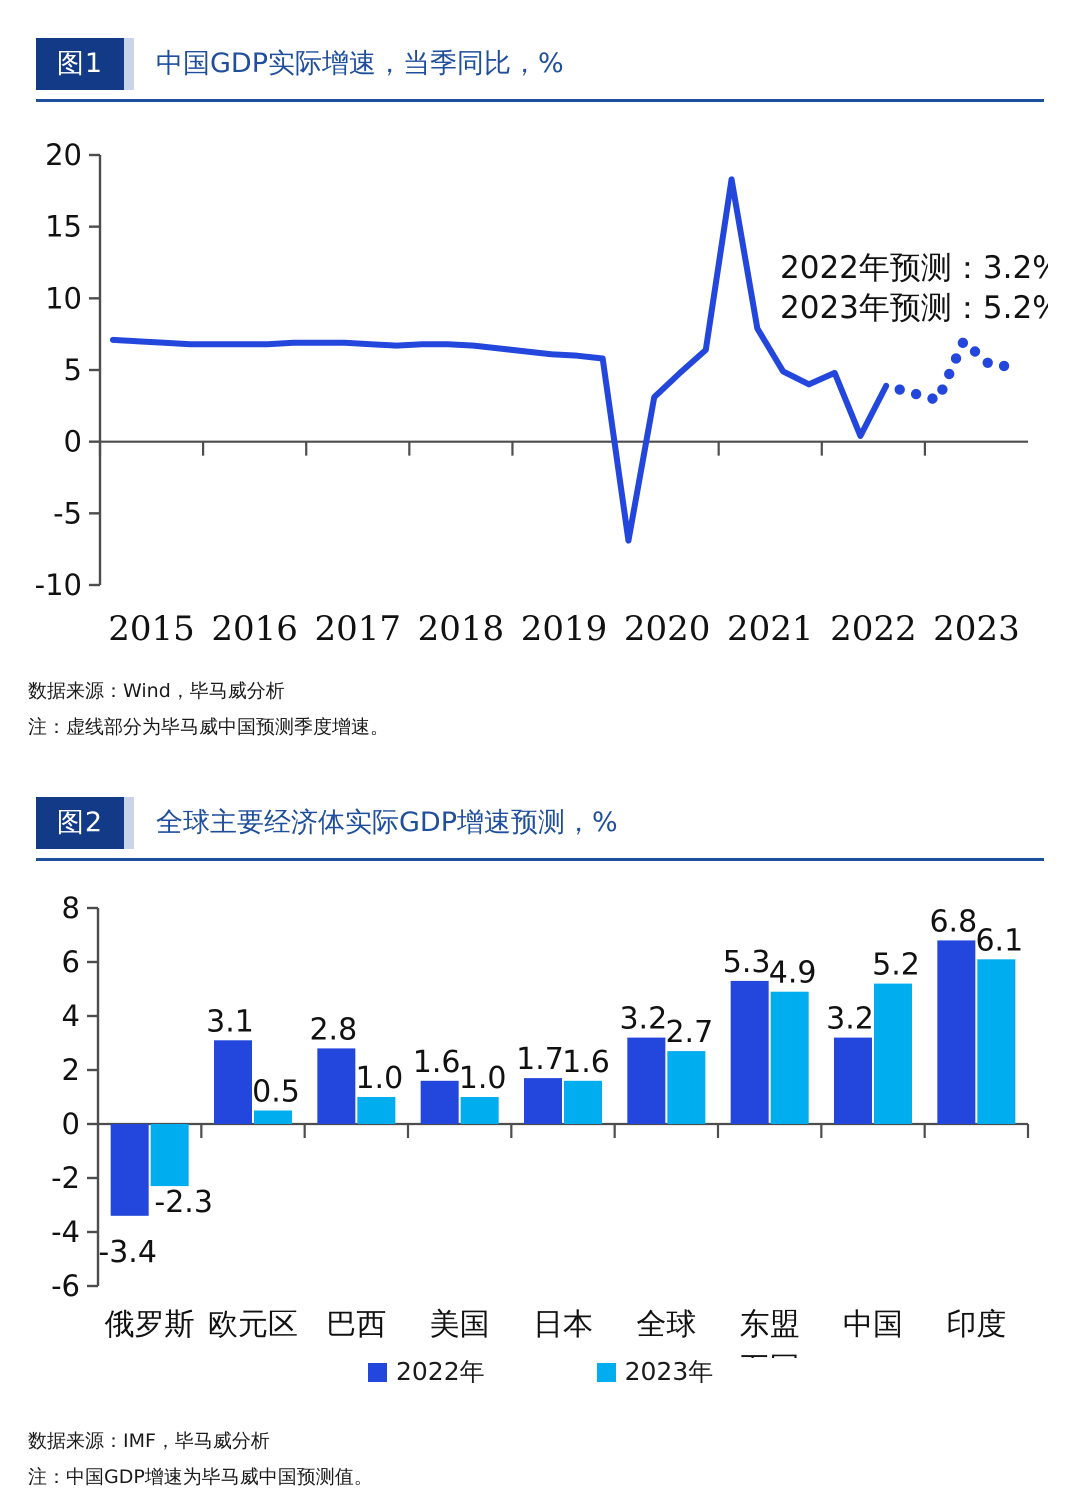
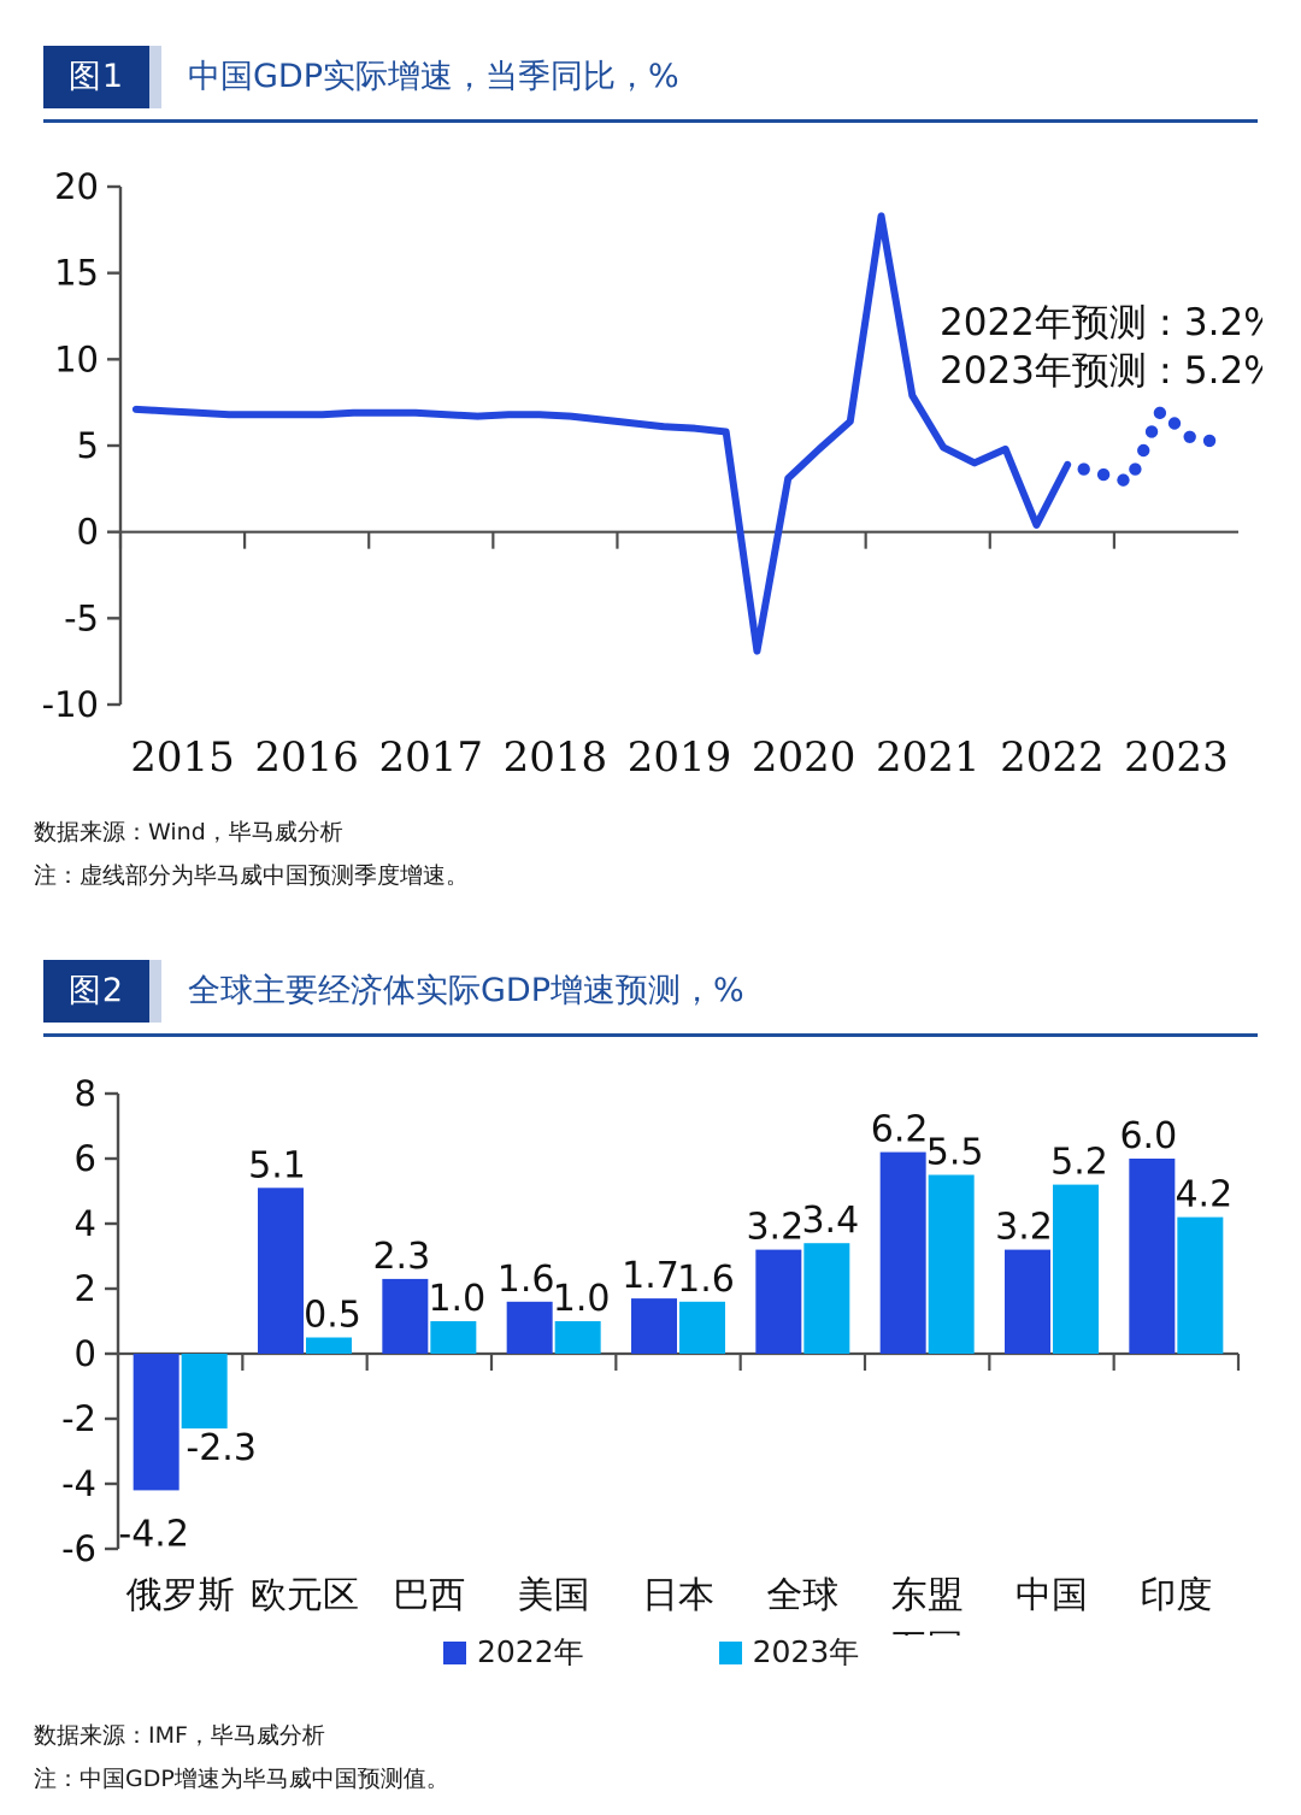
全球主要经济体实际GDP增速预测，%/2022年/俄罗斯: -3.4 -> -4.2
全球主要经济体实际GDP增速预测，%/2022年/欧元区: 3.1 -> 5.1
全球主要经济体实际GDP增速预测，%/2022年/巴西: 2.8 -> 2.3
全球主要经济体实际GDP增速预测，%/2023年/全球: 2.7 -> 3.4
全球主要经济体实际GDP增速预测，%/2022年/东盟五国: 5.3 -> 6.2
全球主要经济体实际GDP增速预测，%/2023年/东盟五国: 4.9 -> 5.5
全球主要经济体实际GDP增速预测，%/2022年/印度: 6.8 -> 6.0
全球主要经济体实际GDP增速预测，%/2023年/印度: 6.1 -> 4.2
